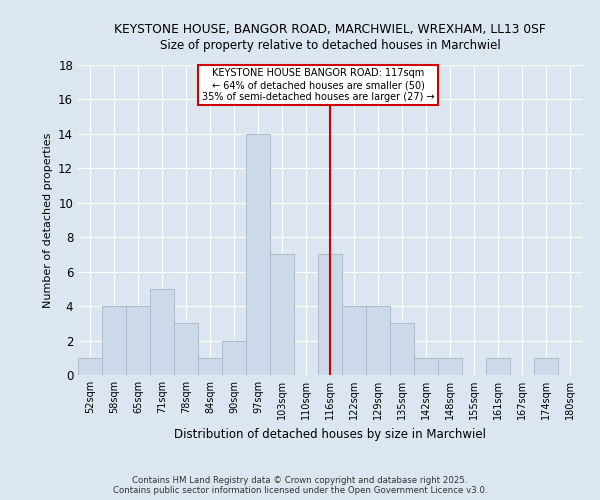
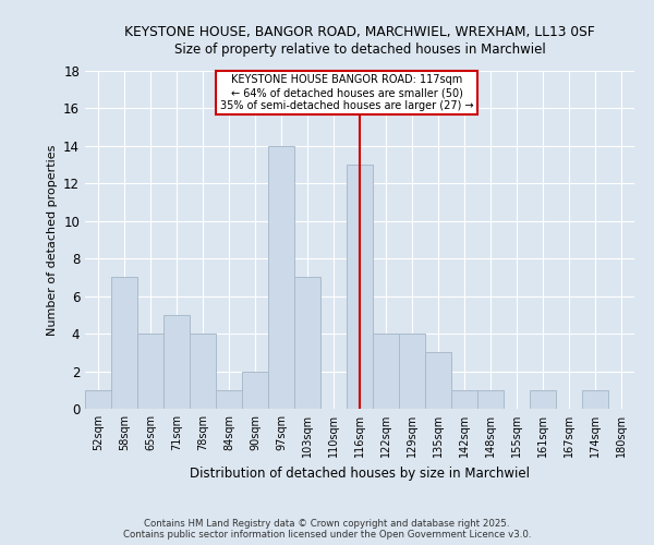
58sqm: 4 -> 7
78sqm: 3 -> 4
116sqm: 7 -> 13
